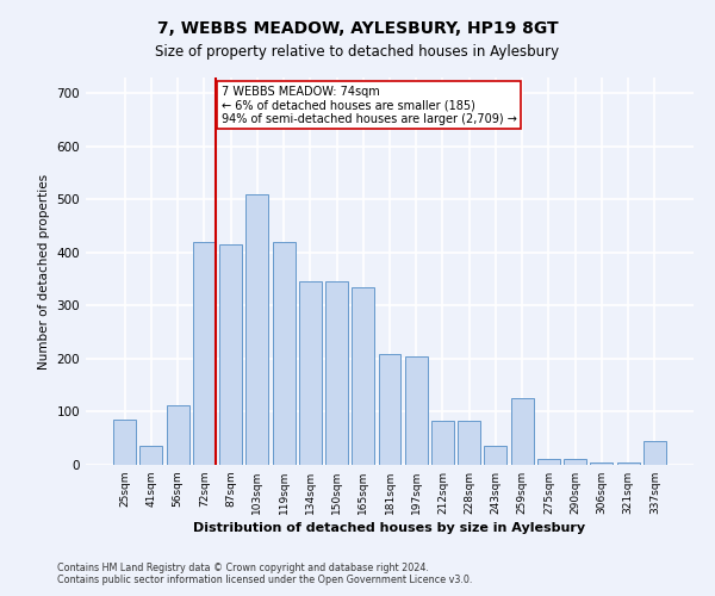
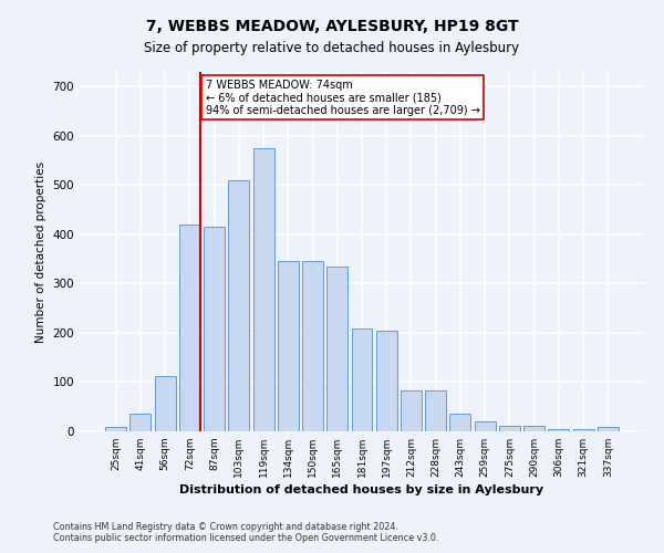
25sqm: 85 -> 10
119sqm: 420 -> 575
259sqm: 125 -> 20
337sqm: 45 -> 8
